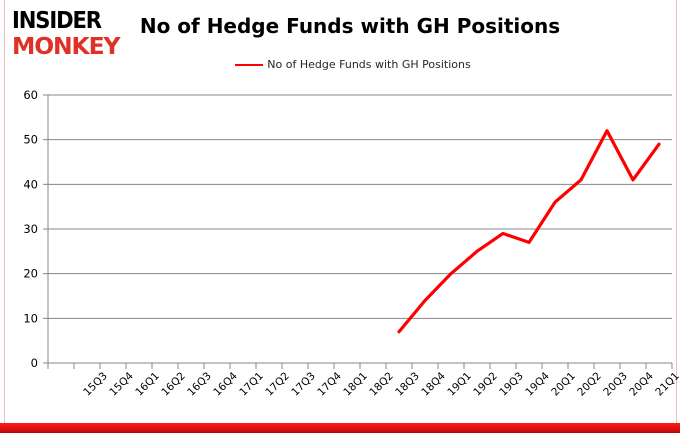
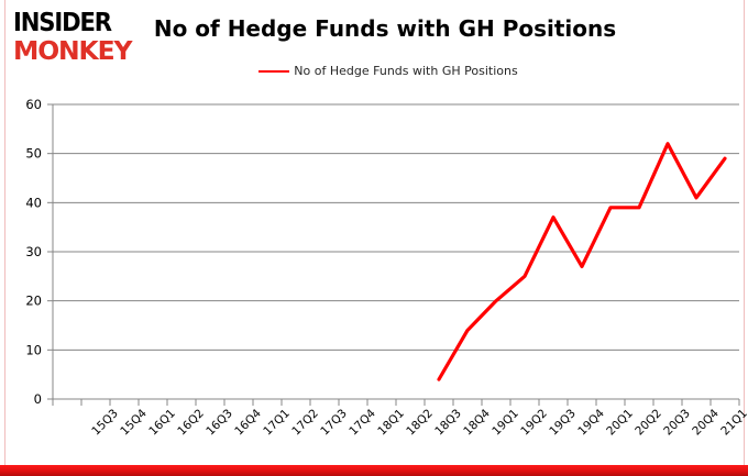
18Q4: 7 -> 4
19Q4: 29 -> 37
20Q2: 36 -> 39
20Q3: 41 -> 39
